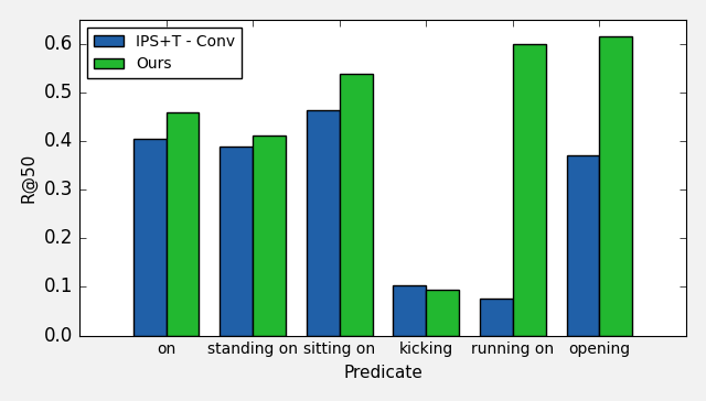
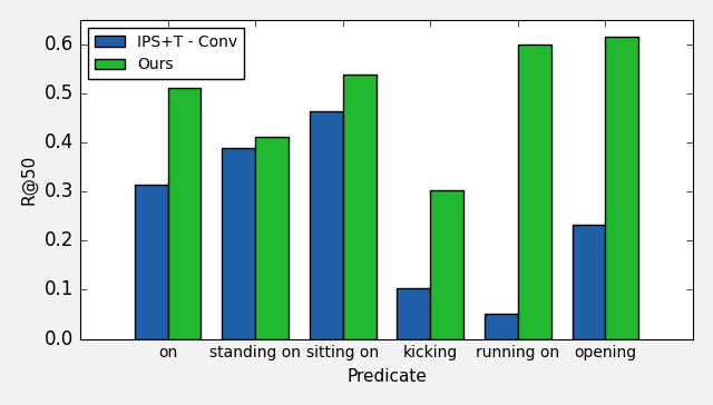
IPS+T - Conv/on: 0.405 -> 0.315
Ours/on: 0.460 -> 0.512
Ours/kicking: 0.095 -> 0.302
IPS+T - Conv/running on: 0.075 -> 0.050
IPS+T - Conv/opening: 0.370 -> 0.232
